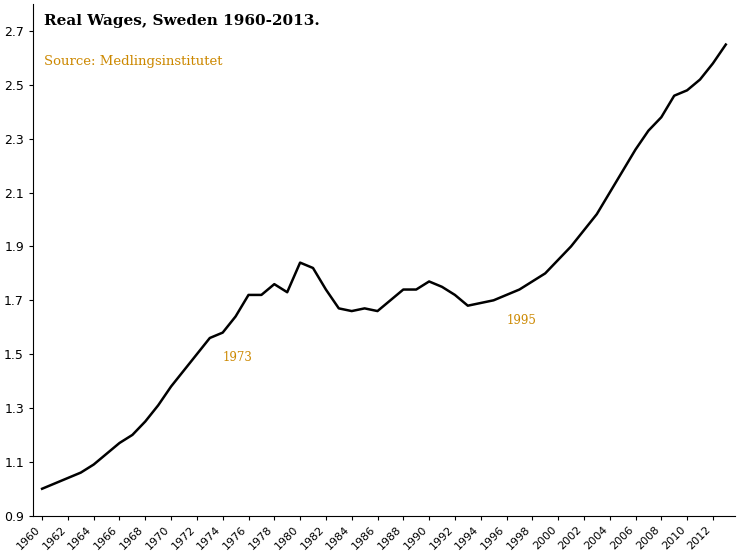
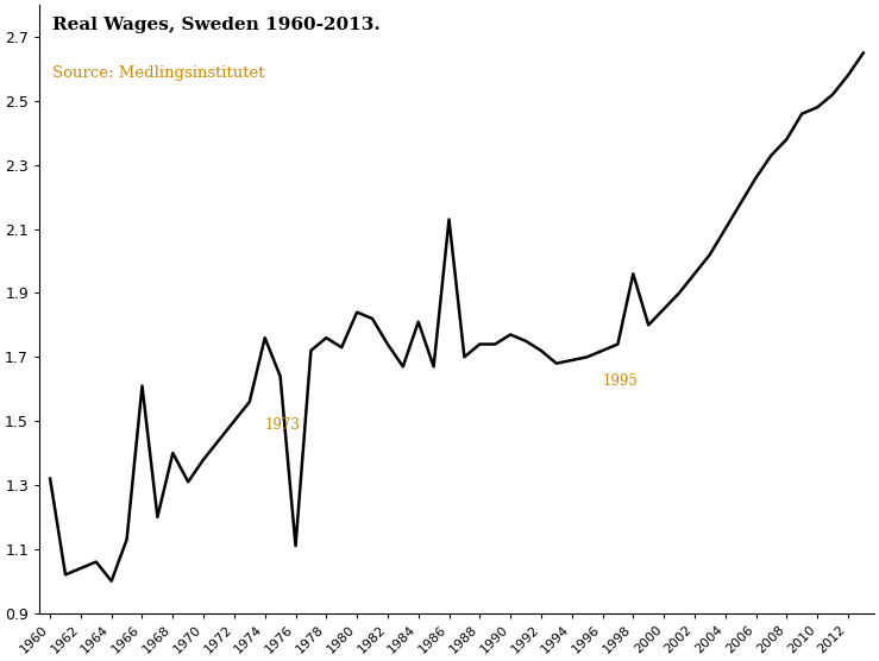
1960: 1.00 -> 1.32
1964: 1.09 -> 1.00
1966: 1.17 -> 1.61
1968: 1.25 -> 1.40
1974: 1.58 -> 1.76
1976: 1.72 -> 1.11
1984: 1.66 -> 1.81
1986: 1.66 -> 2.13
1998: 1.77 -> 1.96
